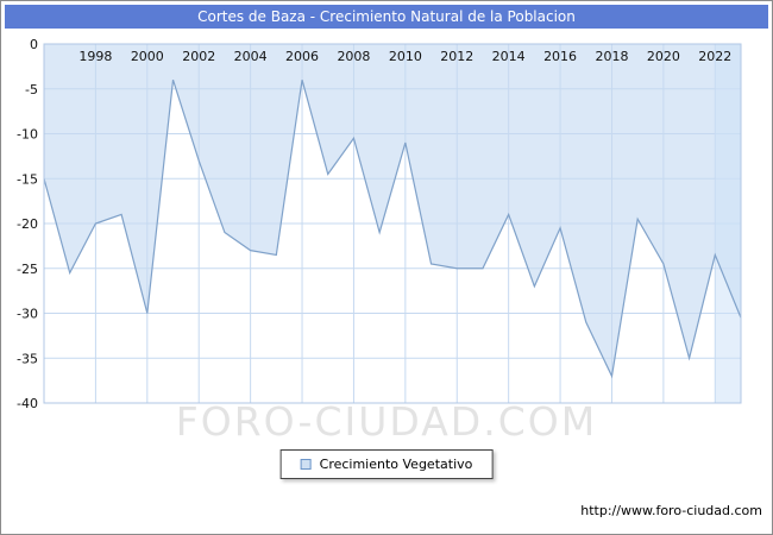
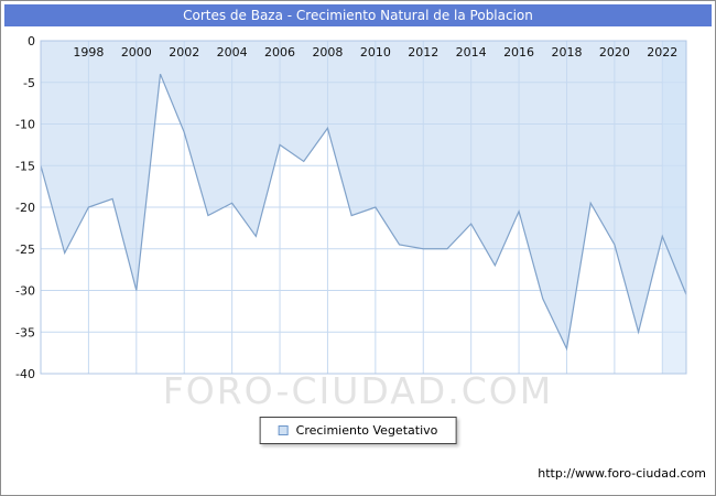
2002: -13 -> -11
2004: -23 -> -20
2006: -4 -> -12
2010: -11 -> -20
2014: -19 -> -22
